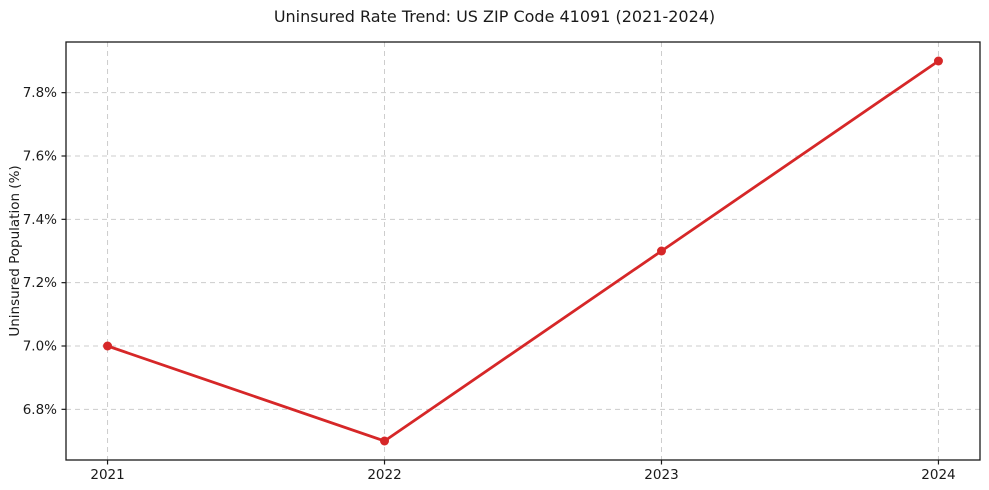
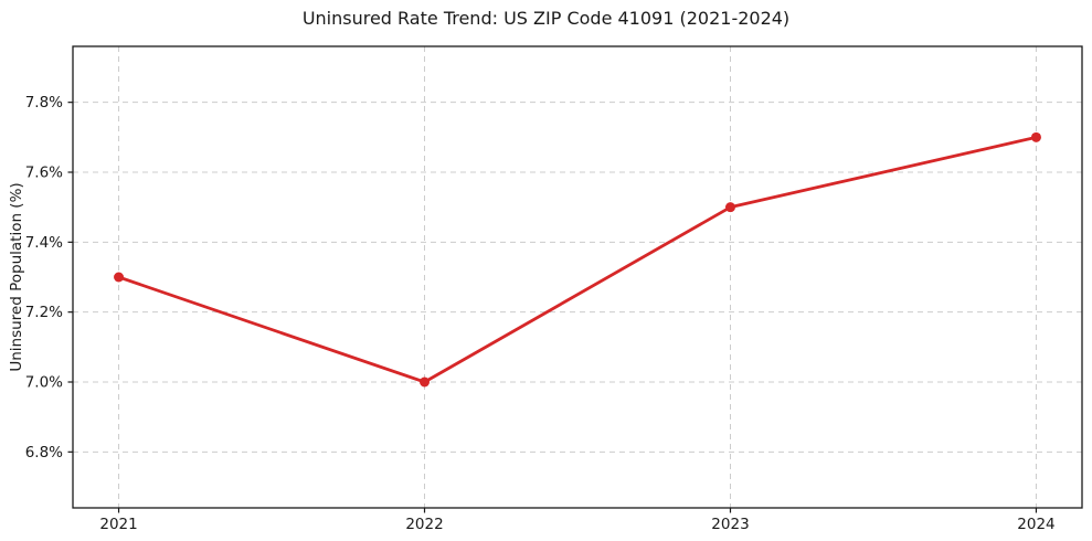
2021: 7.0% -> 7.3%
2022: 6.7% -> 7.0%
2023: 7.3% -> 7.5%
2024: 7.9% -> 7.7%
